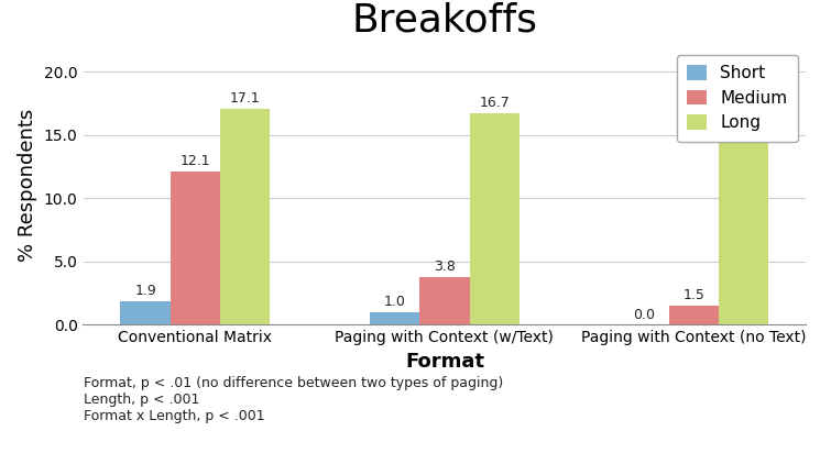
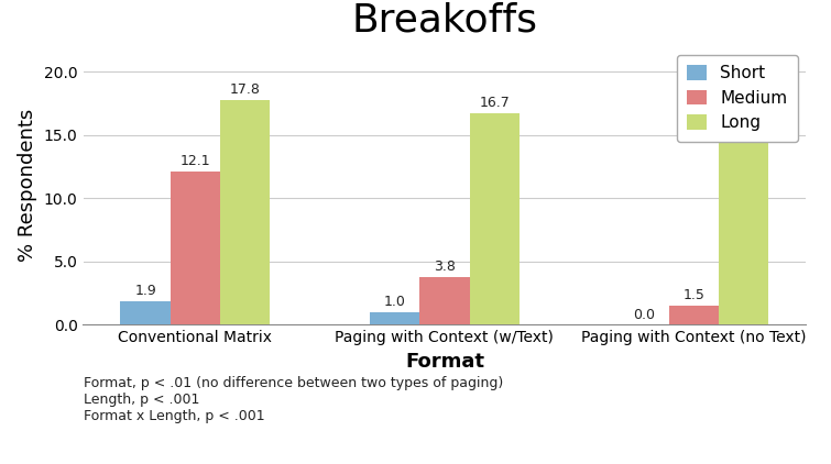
Long/Conventional Matrix: 17.1 -> 17.8
